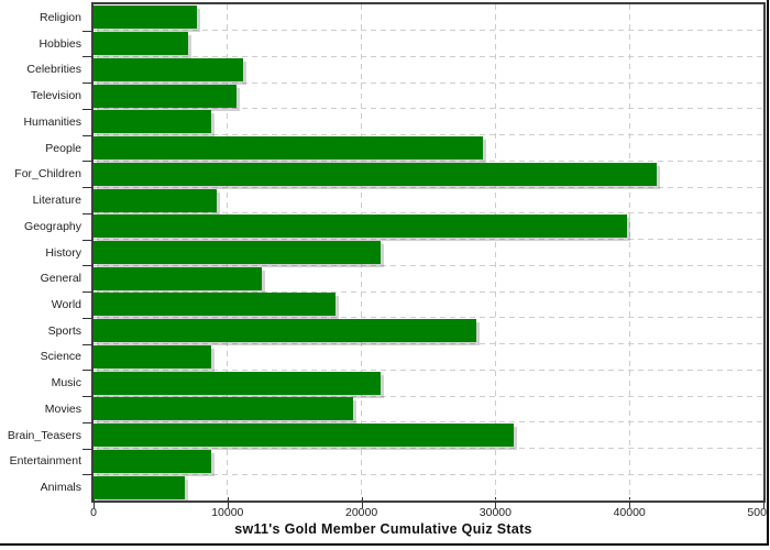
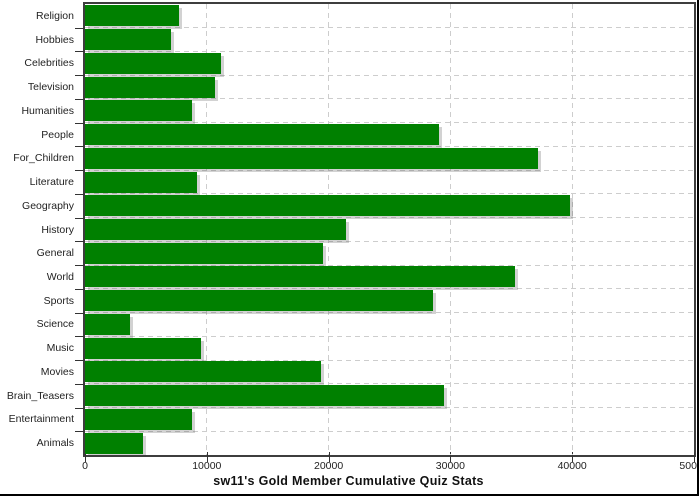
For_Children: 42000 -> 37200
General: 12600 -> 19500
World: 18100 -> 35300
Science: 8800 -> 3700
Music: 21400 -> 9500
Brain_Teasers: 31400 -> 29500
Animals: 6800 -> 4800
